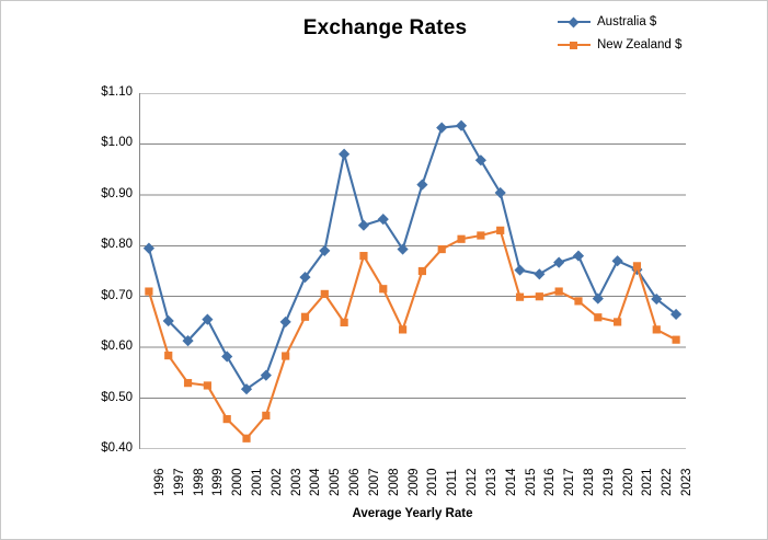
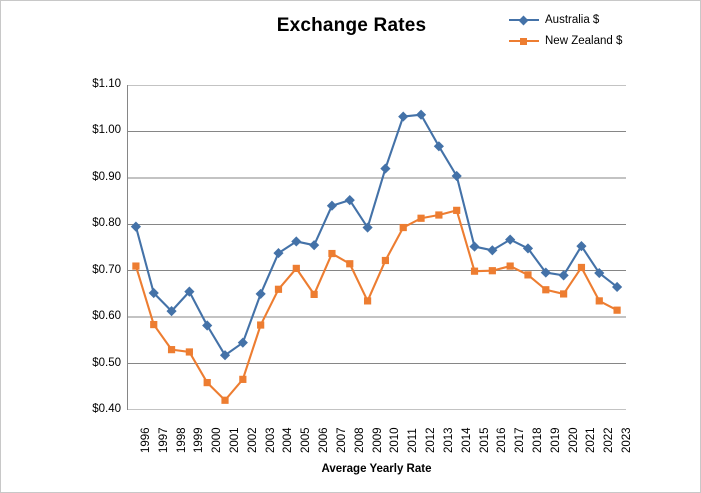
Australia $/2005: $0.79 -> $0.76
Australia $/2006: $0.98 -> $0.76
New Zealand $/2007: $0.78 -> $0.74
New Zealand $/2010: $0.75 -> $0.72
Australia $/2018: $0.78 -> $0.75
Australia $/2020: $0.77 -> $0.69
New Zealand $/2021: $0.76 -> $0.71
